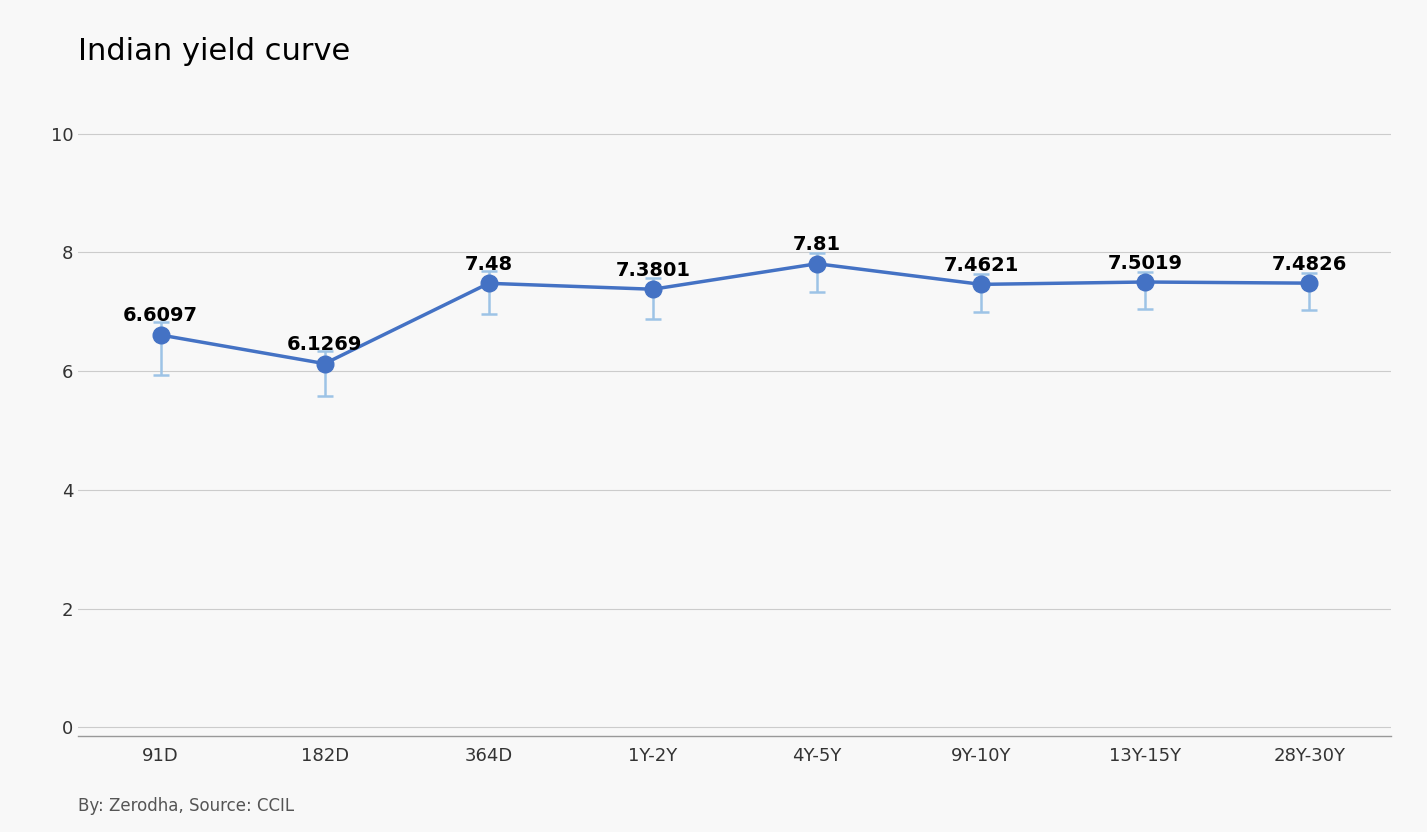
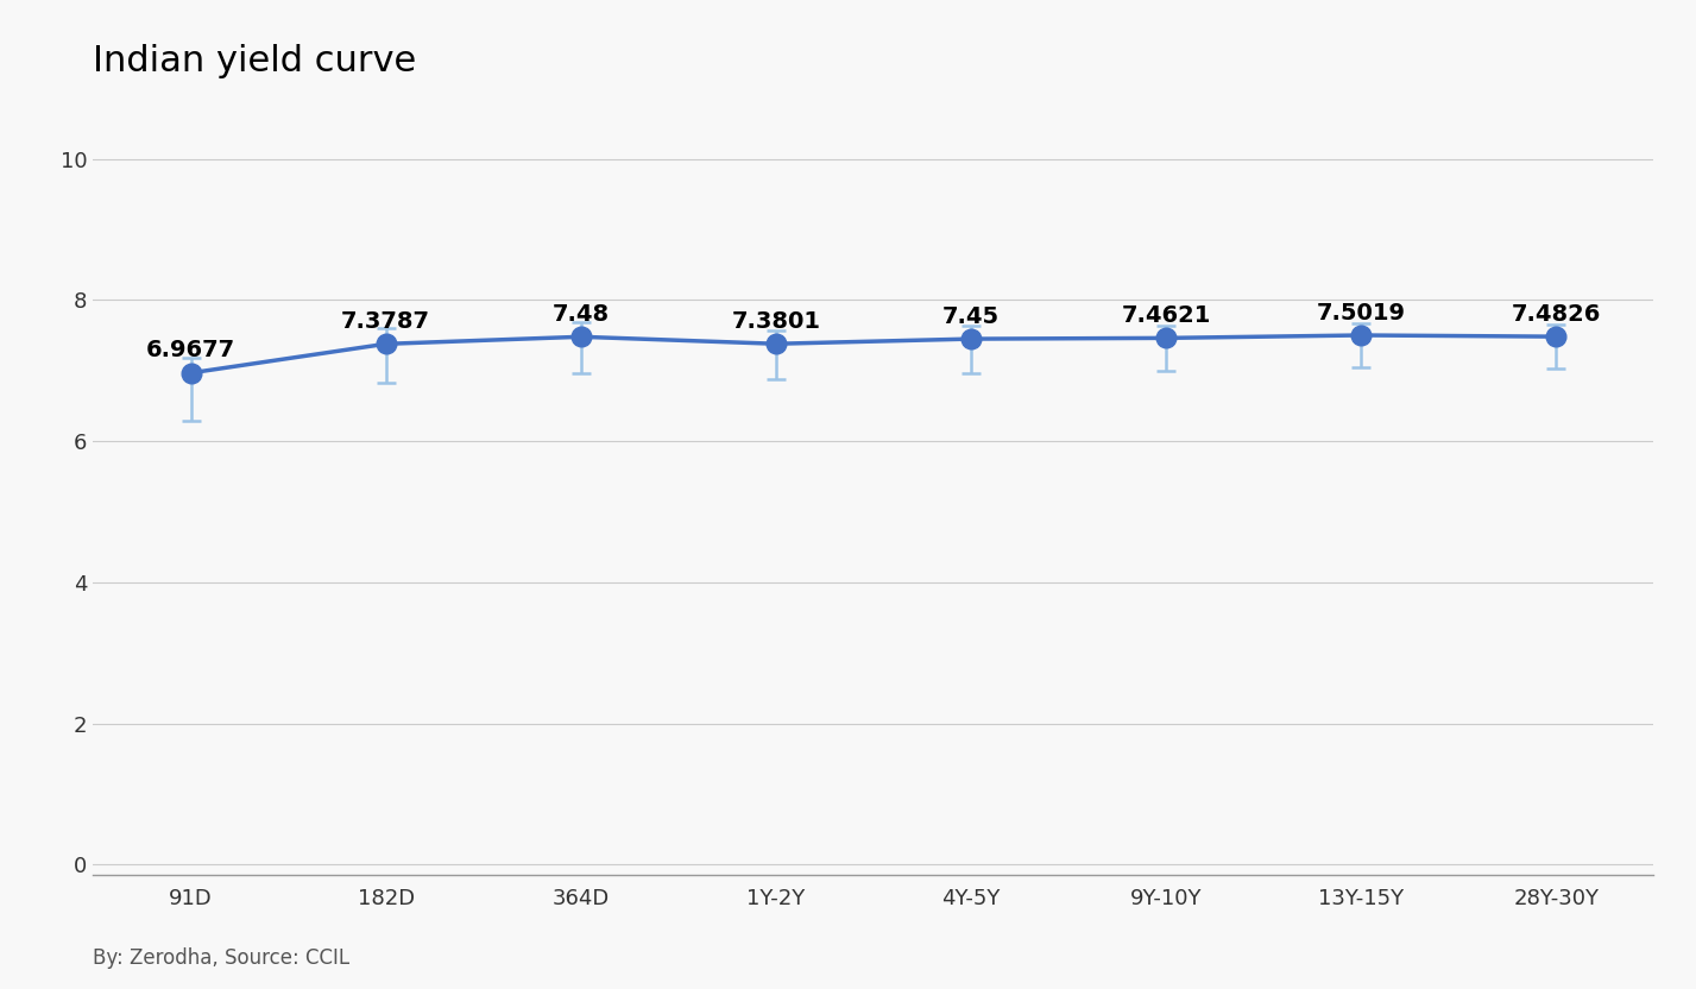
91D: 6.6097 -> 6.9677
182D: 6.1269 -> 7.3787
4Y-5Y: 7.81 -> 7.45
